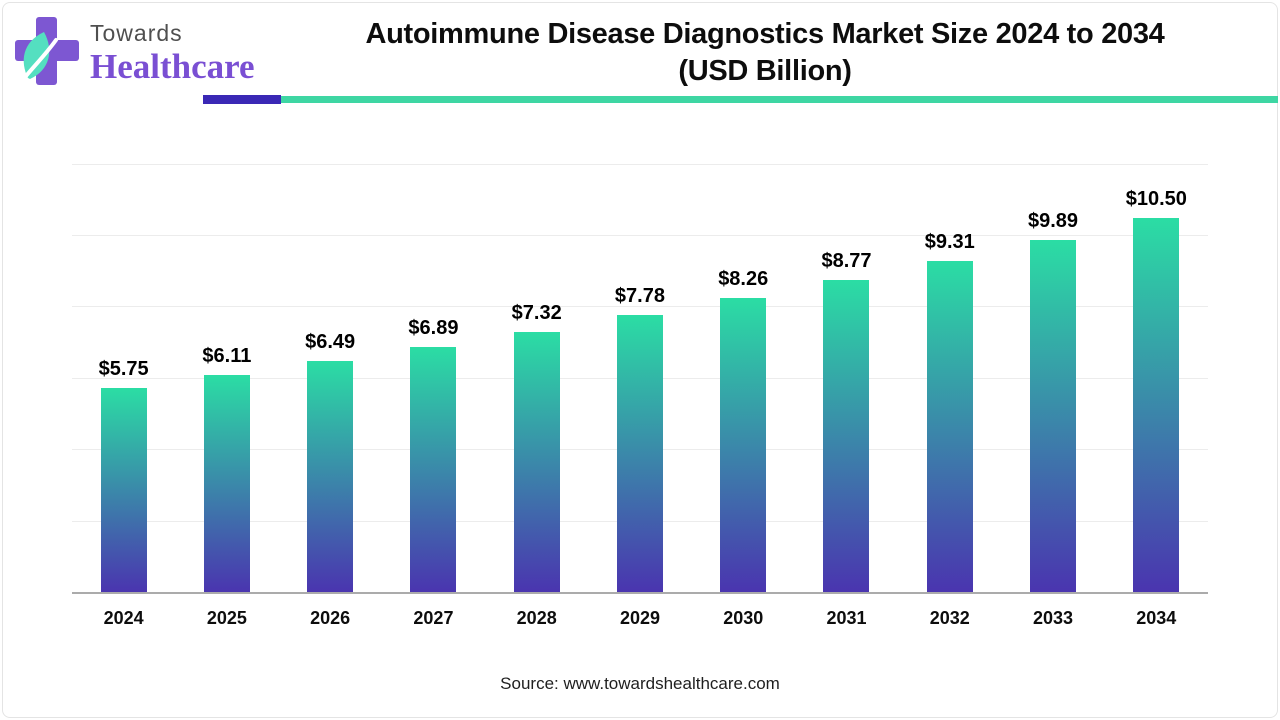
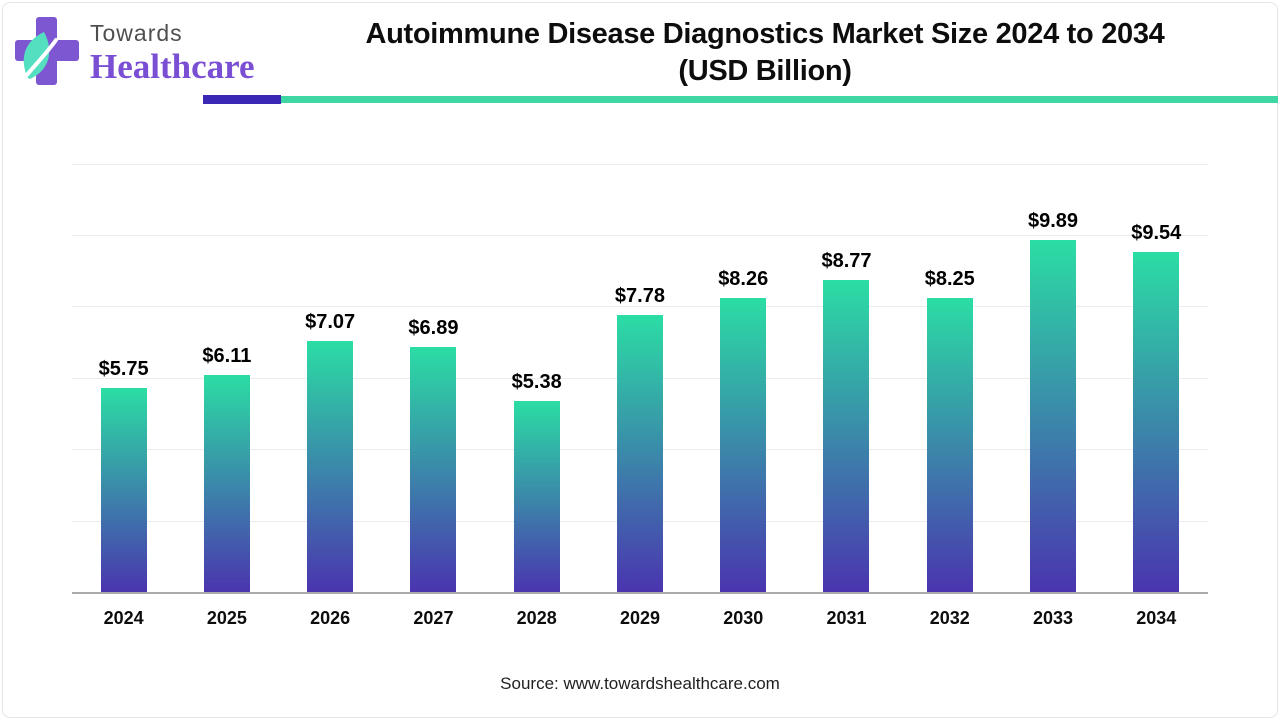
2026: $6.49 -> $7.07
2028: $7.32 -> $5.38
2032: $9.31 -> $8.25
2034: $10.50 -> $9.54
